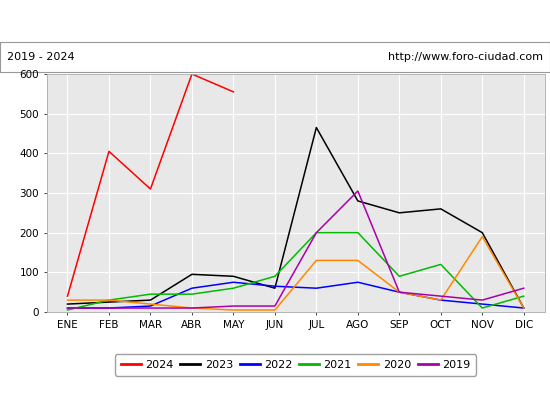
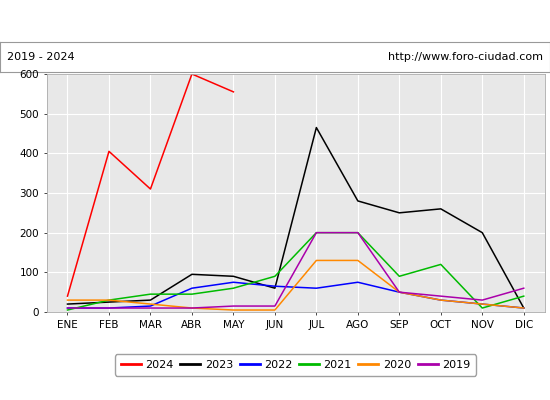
2019/AGO: 305 -> 200
2020/NOV: 190 -> 20
